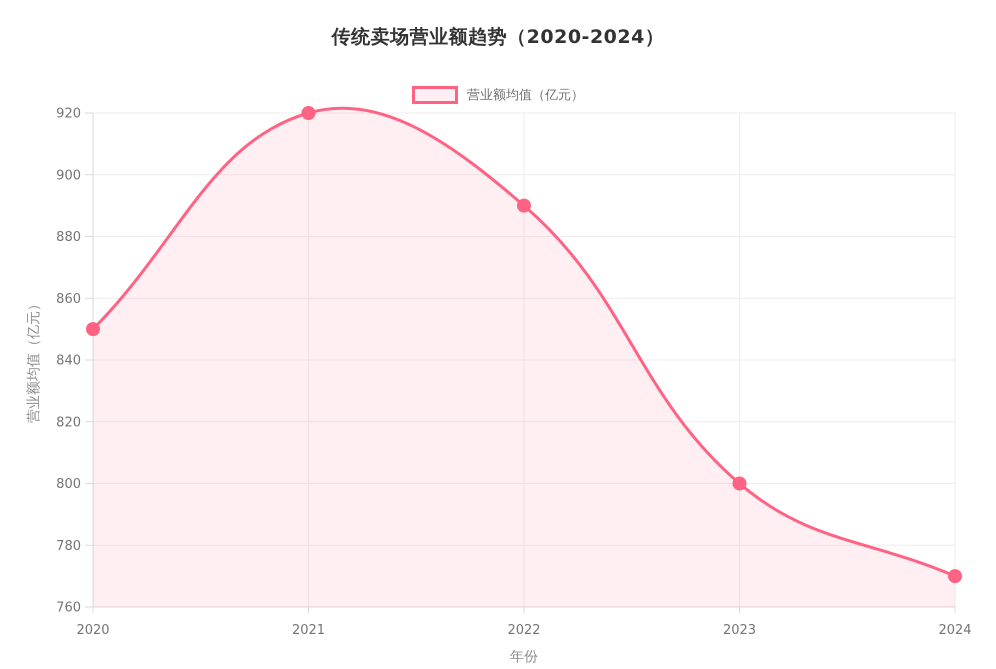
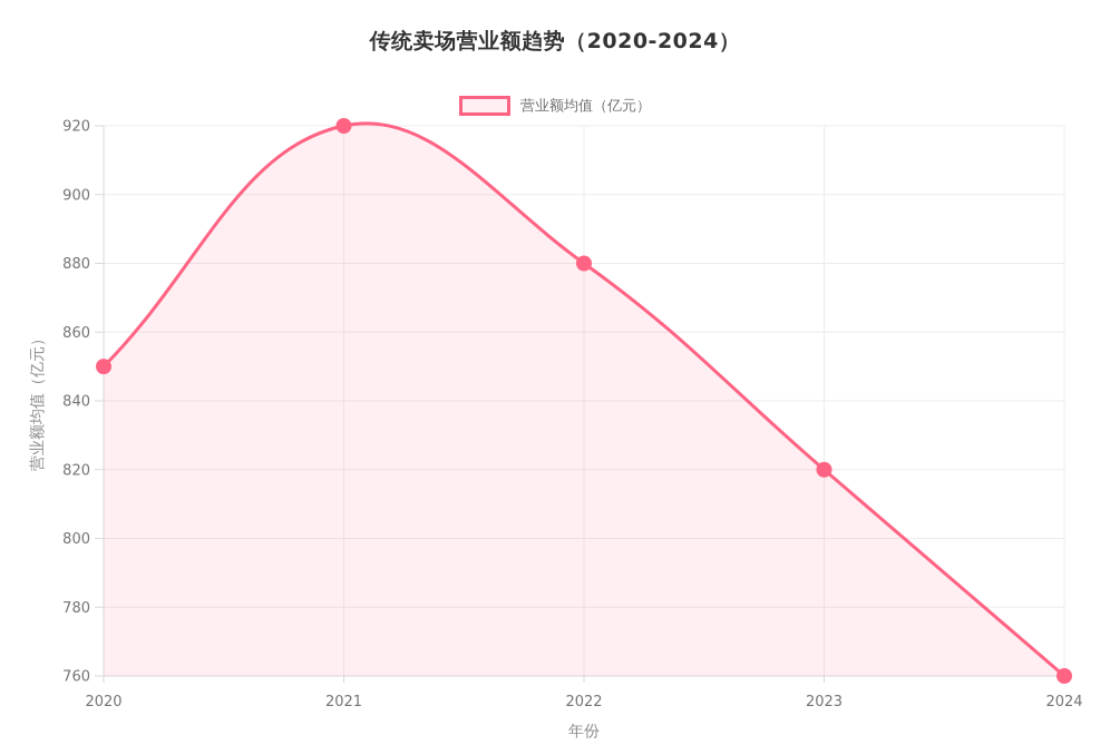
2022: 890 -> 880
2023: 800 -> 820
2024: 770 -> 760
